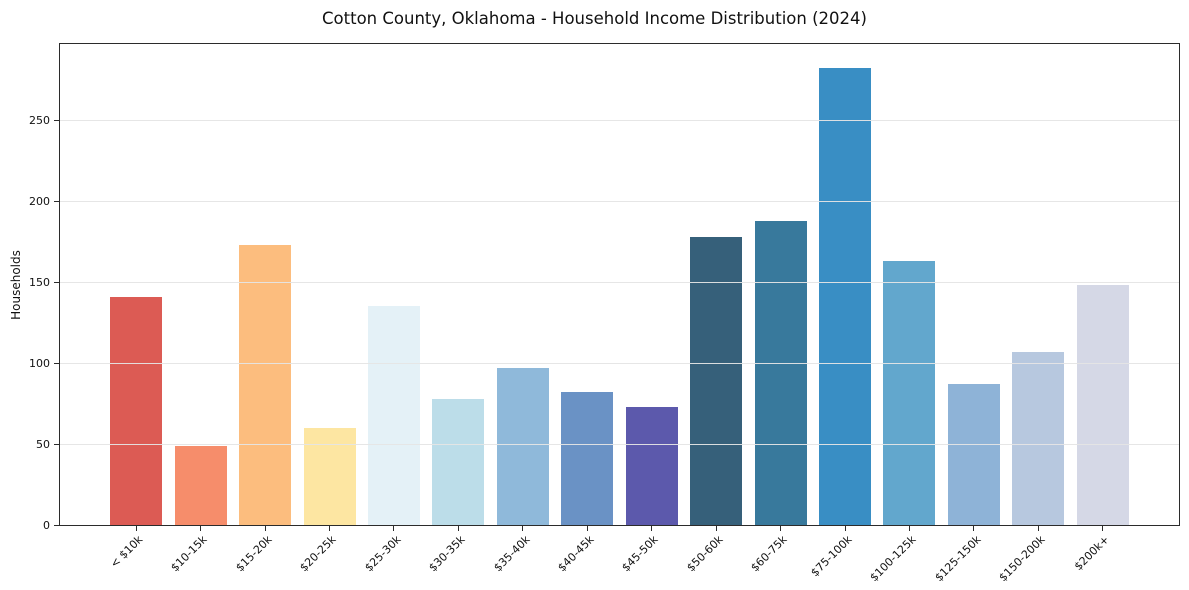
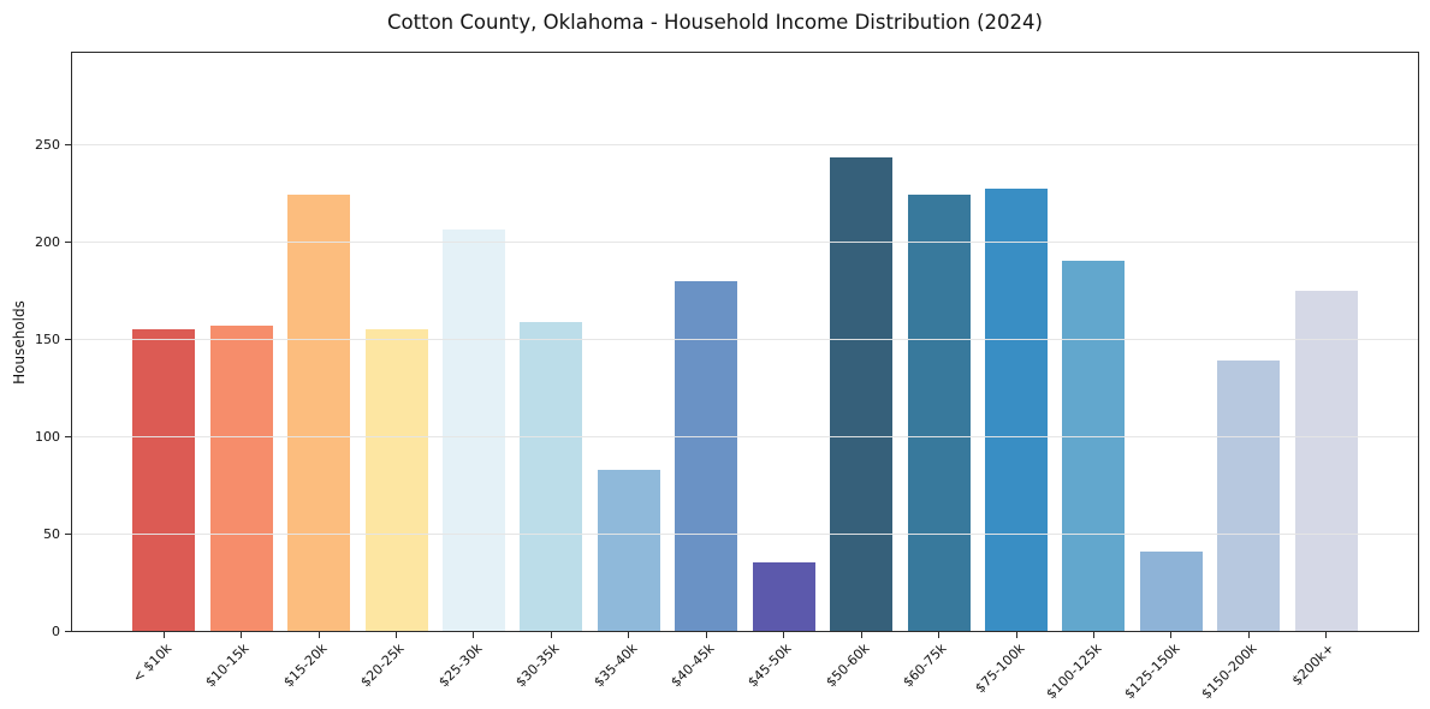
< $10k: 141 -> 155
$10-15k: 49 -> 157
$15-20k: 173 -> 224
$20-25k: 60 -> 155
$25-30k: 135 -> 206
$30-35k: 78 -> 159
$35-40k: 97 -> 83
$40-45k: 82 -> 180
$45-50k: 73 -> 35
$50-60k: 178 -> 243
$60-75k: 188 -> 224
$75-100k: 282 -> 227
$100-125k: 163 -> 190
$125-150k: 87 -> 41
$150-200k: 107 -> 139
$200k+: 148 -> 175
